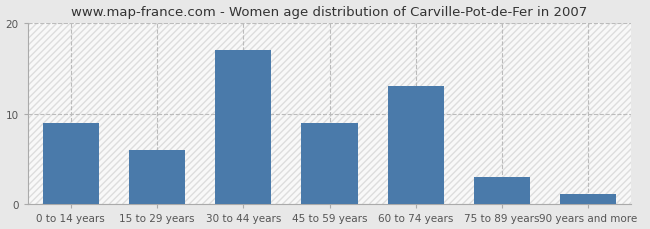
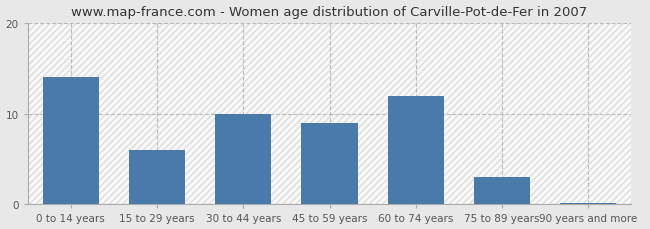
0 to 14 years: 9.0 -> 14.0
30 to 44 years: 17.0 -> 10.0
60 to 74 years: 13.0 -> 12.0
90 years and more: 1.2 -> 0.2
